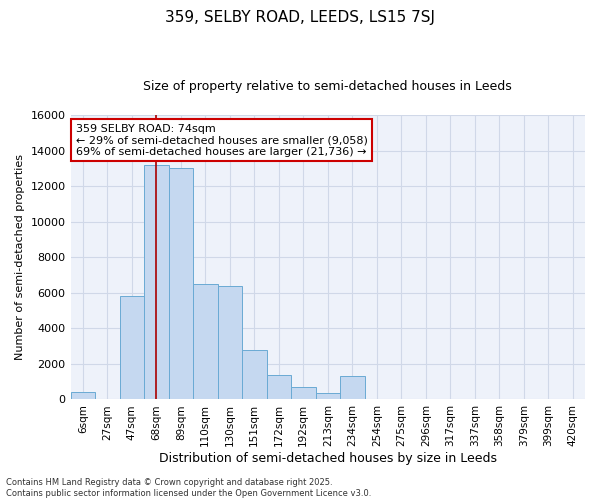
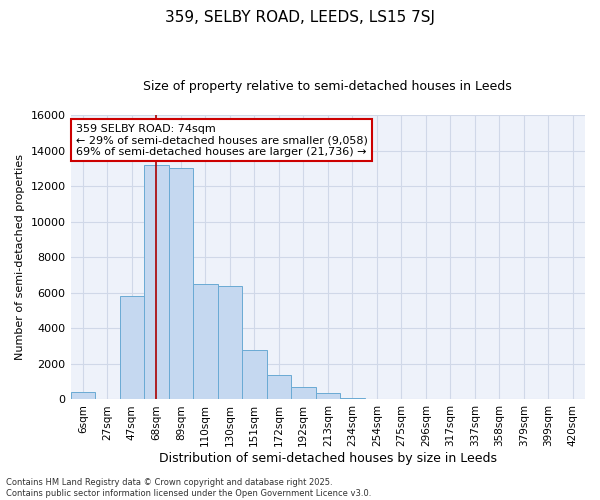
234sqm: 1300 -> 100
